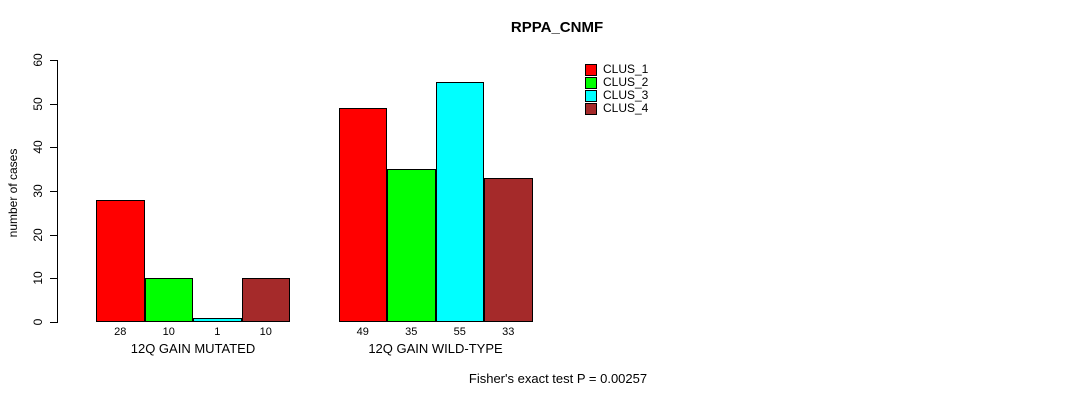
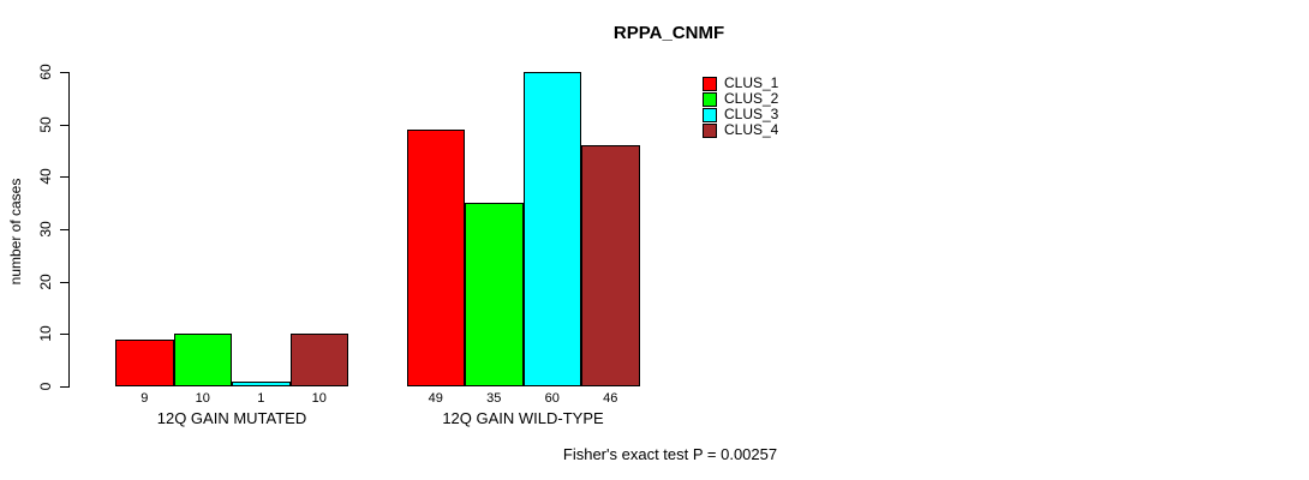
CLUS_1/12Q GAIN MUTATED: 28 -> 9
CLUS_3/12Q GAIN WILD-TYPE: 55 -> 60
CLUS_4/12Q GAIN WILD-TYPE: 33 -> 46
